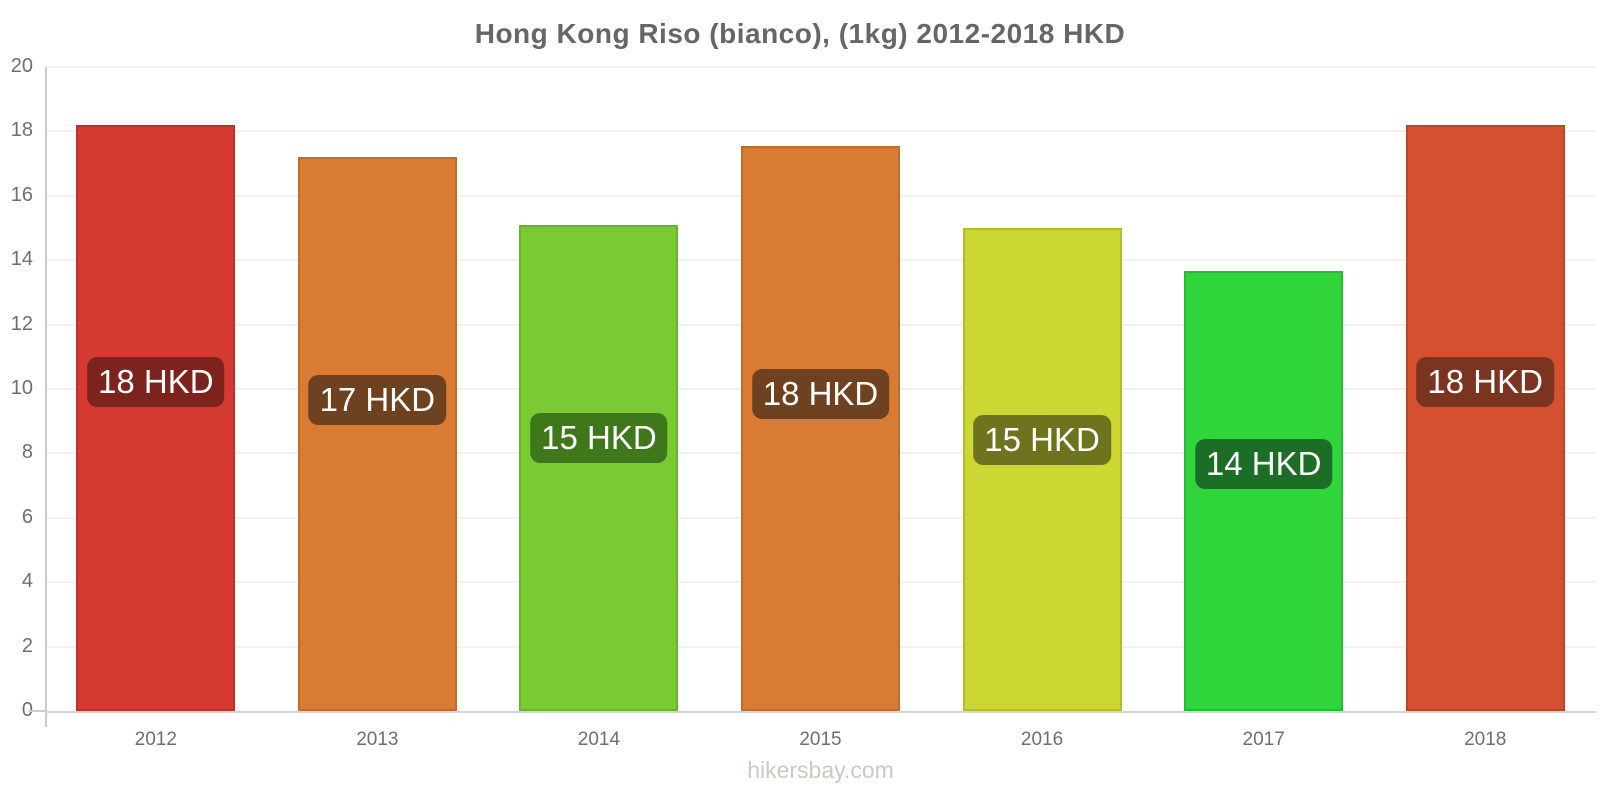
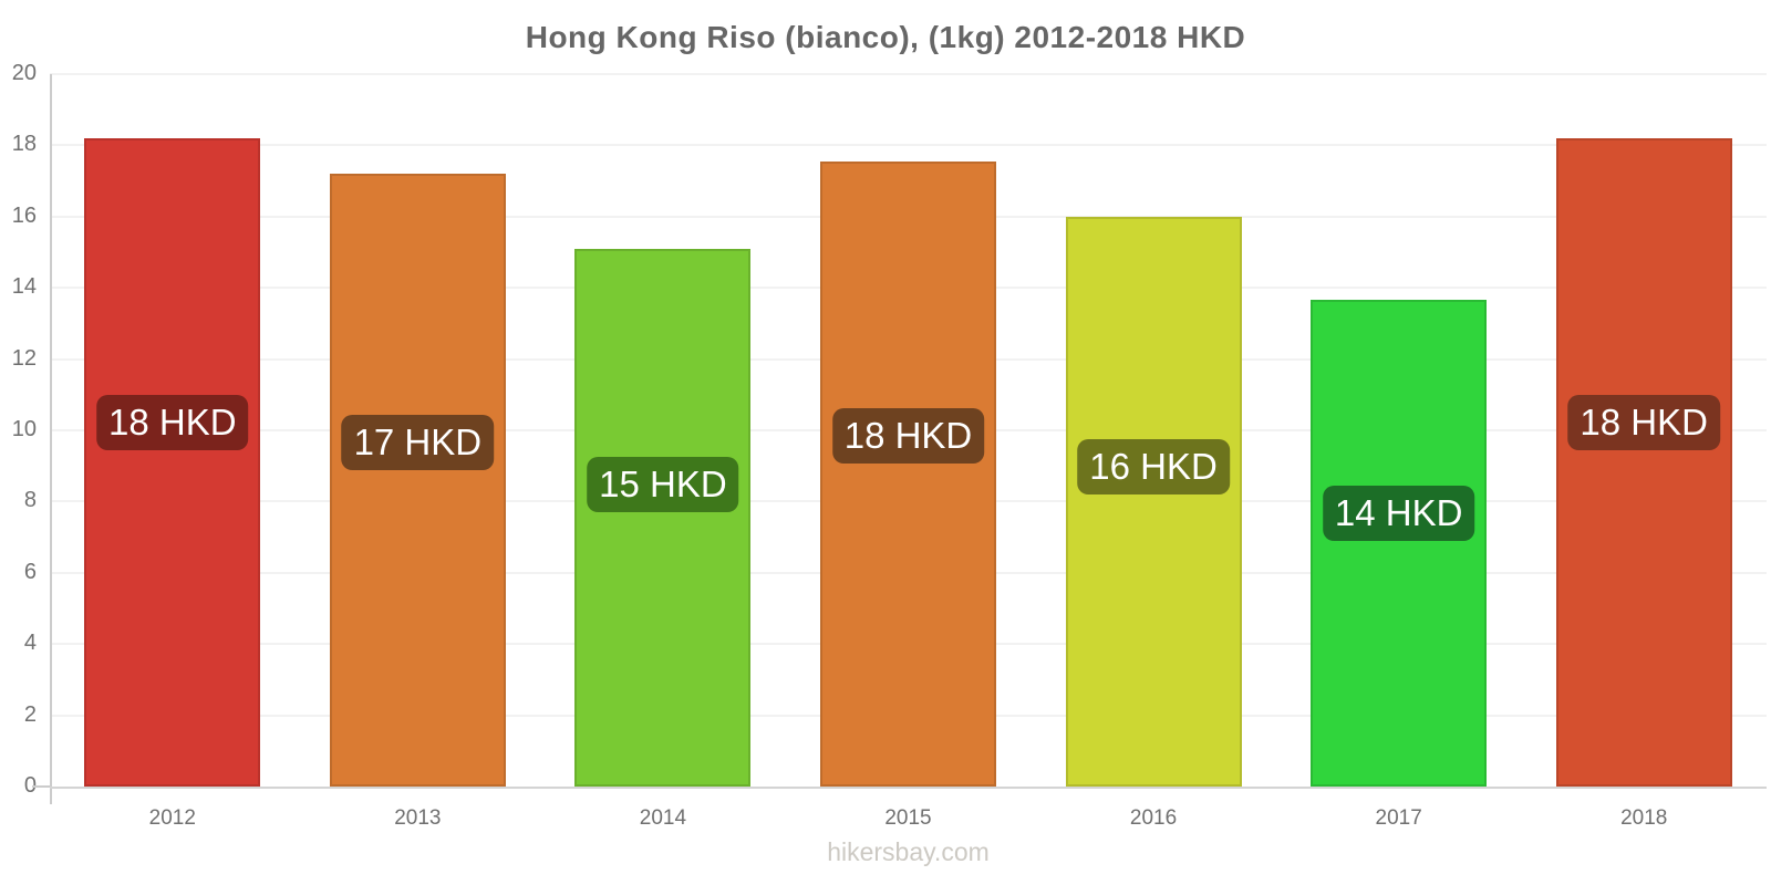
2016: 15 -> 16
